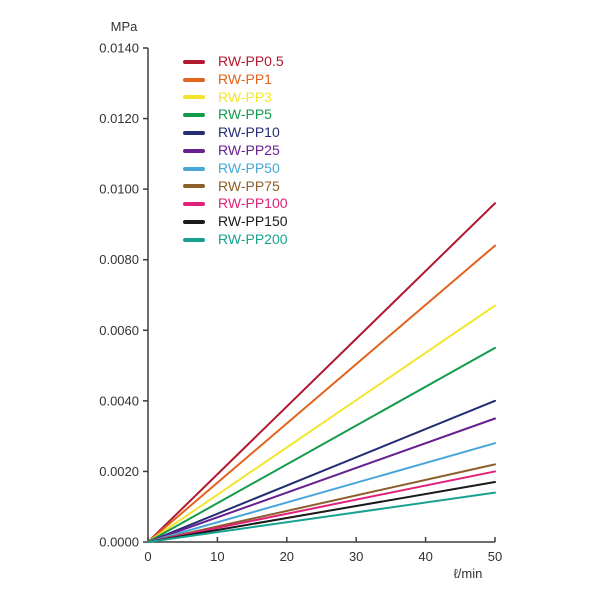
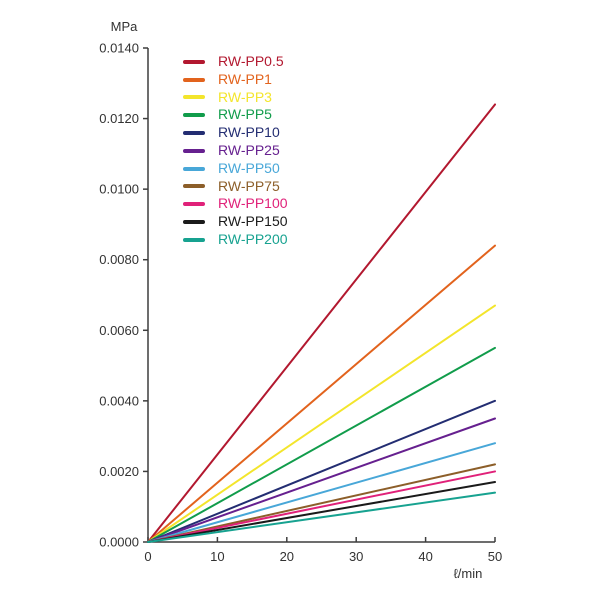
RW-PP0.5/50: 0.0096 -> 0.0124
